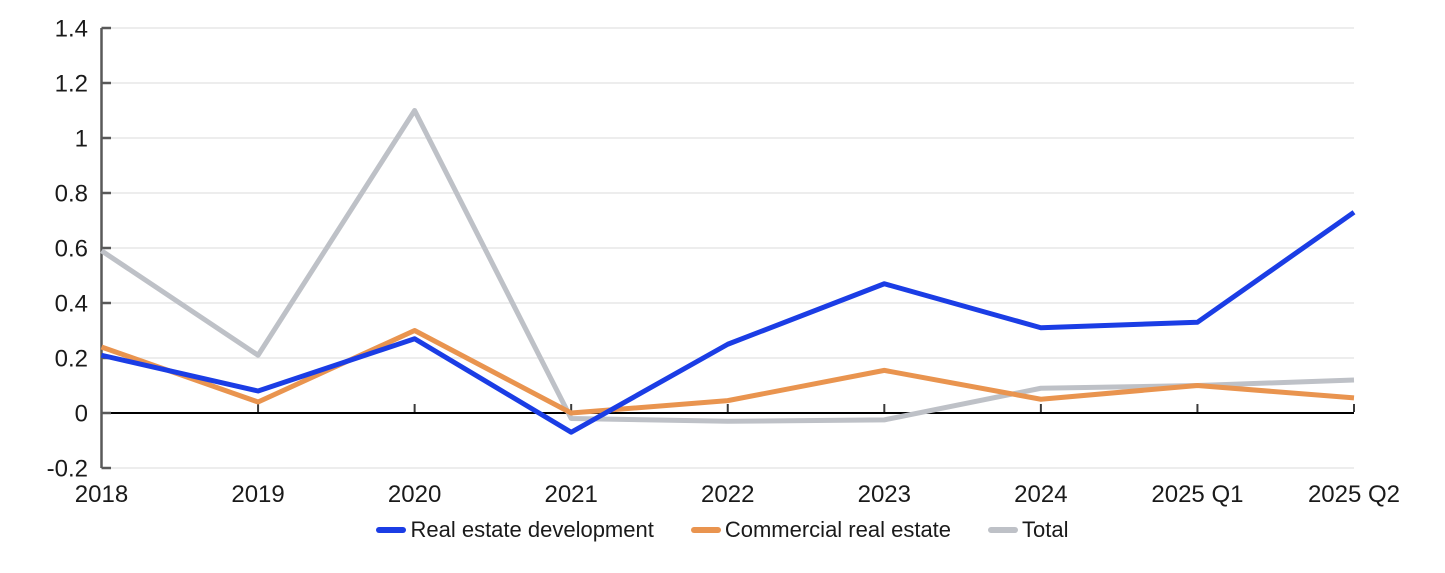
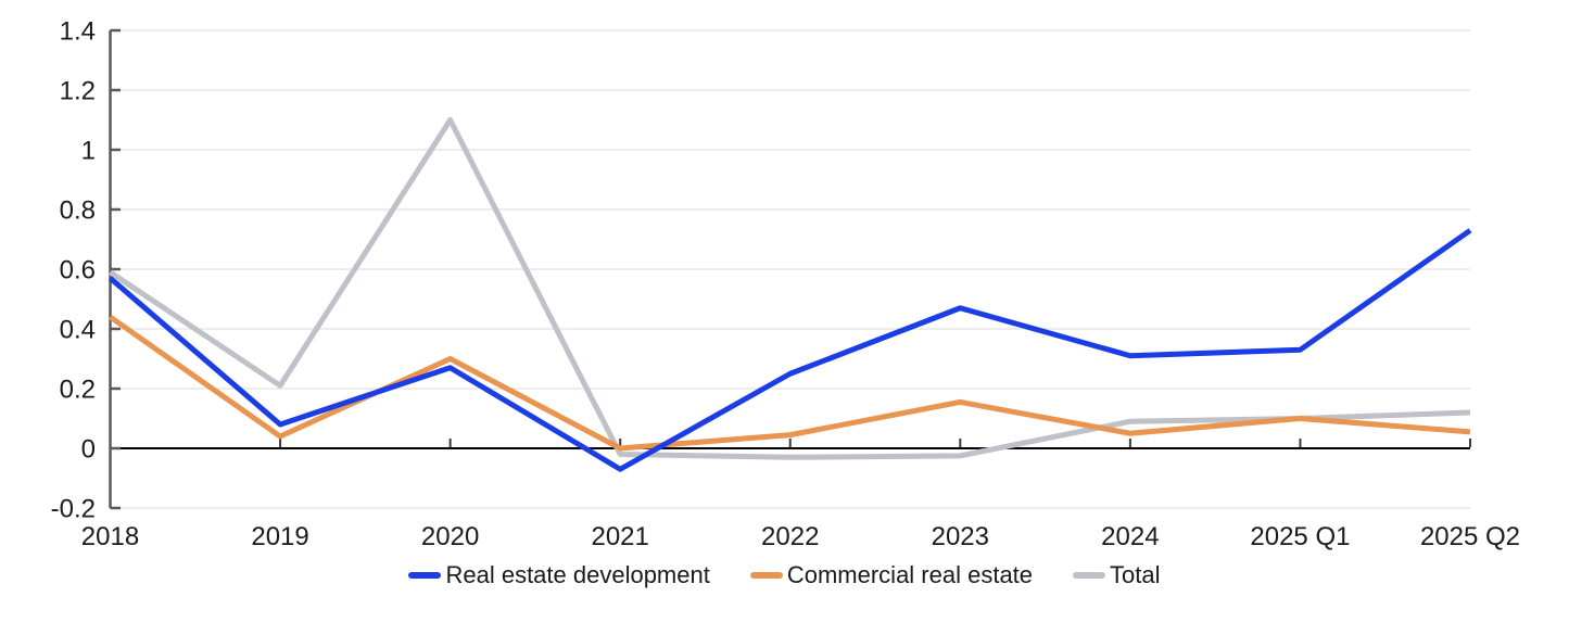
Real estate development/2018: 0.21 -> 0.57
Commercial real estate/2018: 0.24 -> 0.44
